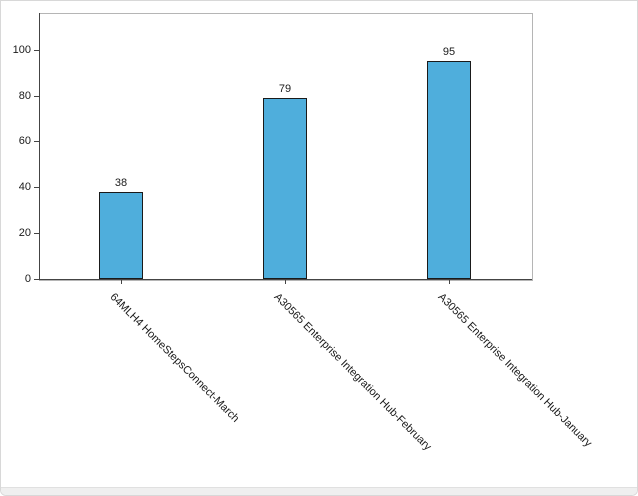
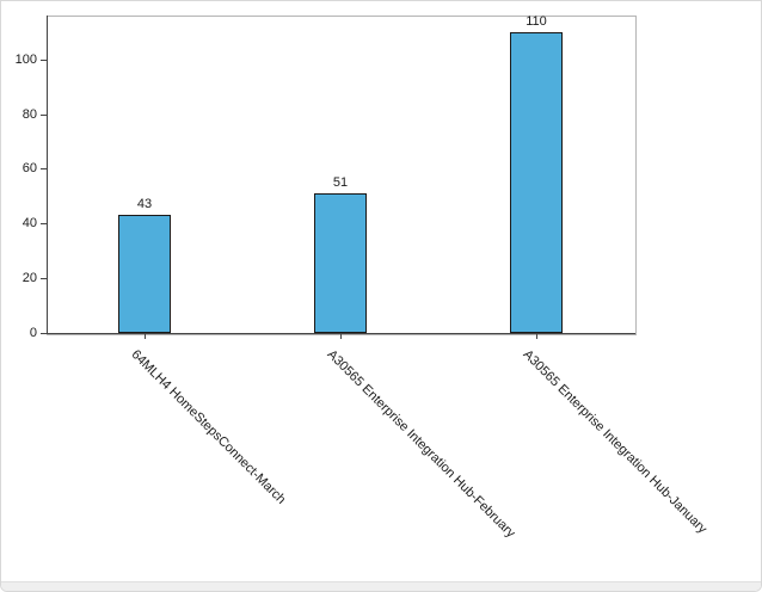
64MLH4 HomeStepsConnect-March: 38 -> 43
A30565 Enterprise Integration Hub-February: 79 -> 51
A30565 Enterprise Integration Hub-January: 95 -> 110
